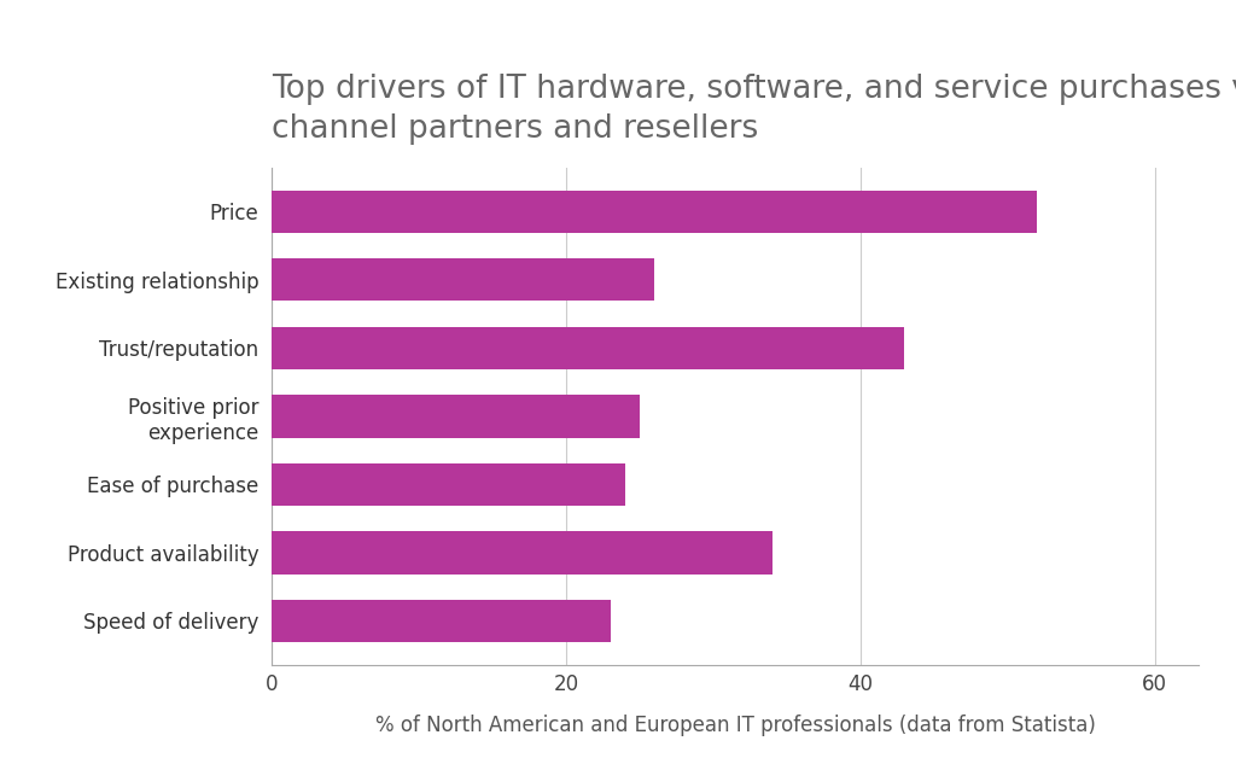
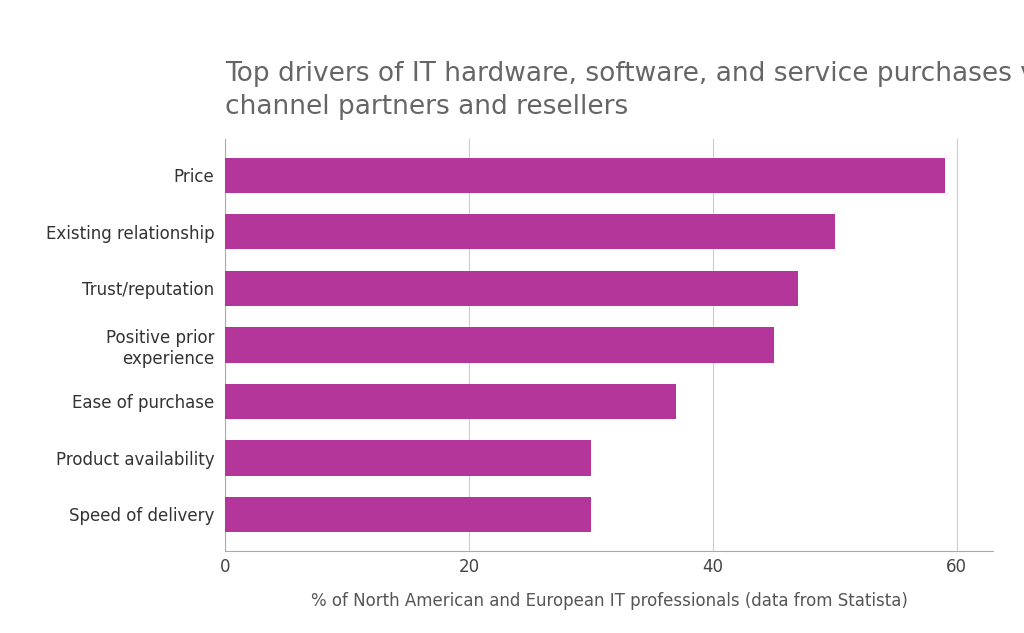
Price: 52 -> 59
Existing relationship: 26 -> 50
Trust/reputation: 43 -> 47
Positive prior experience: 25 -> 45
Ease of purchase: 24 -> 37
Product availability: 34 -> 30
Speed of delivery: 23 -> 30
